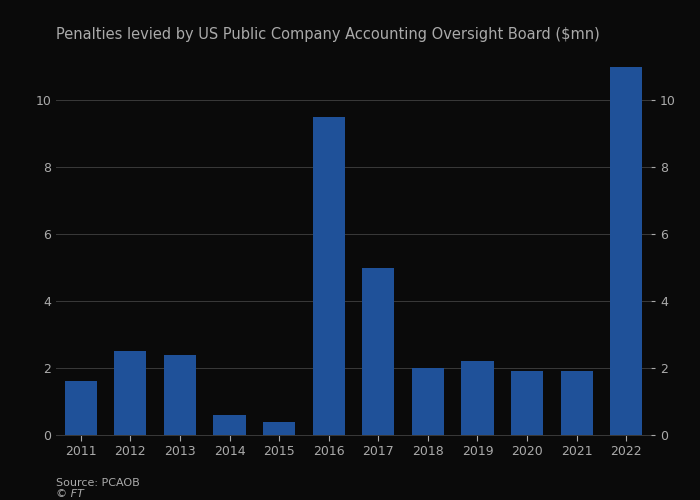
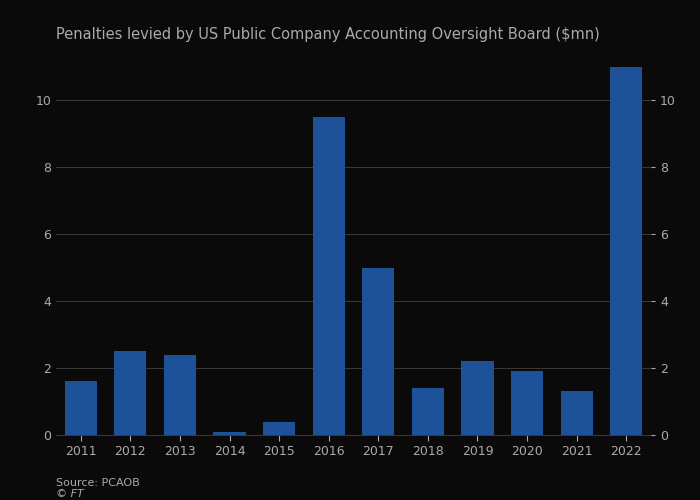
2014: 0.6 -> 0.1
2018: 2.0 -> 1.4
2021: 1.9 -> 1.3
